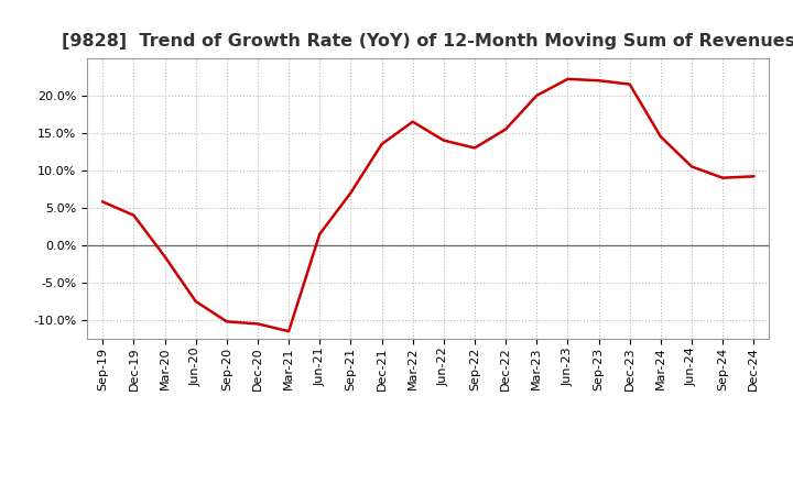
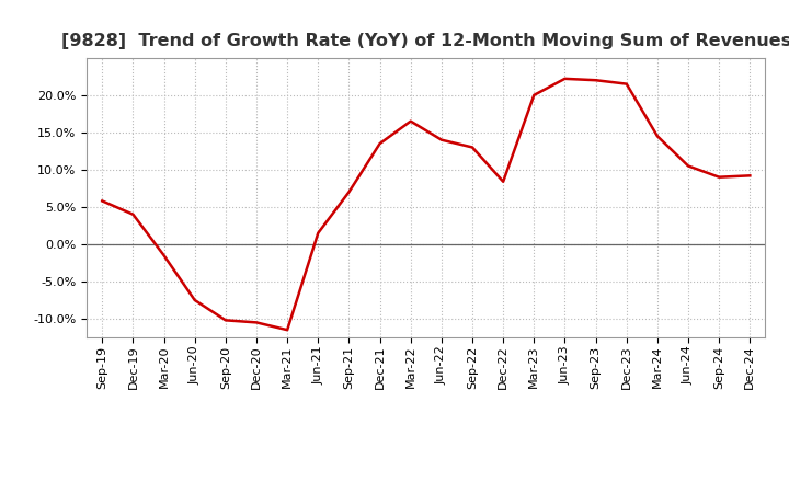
Dec-22: 15.5% -> 8.4%
